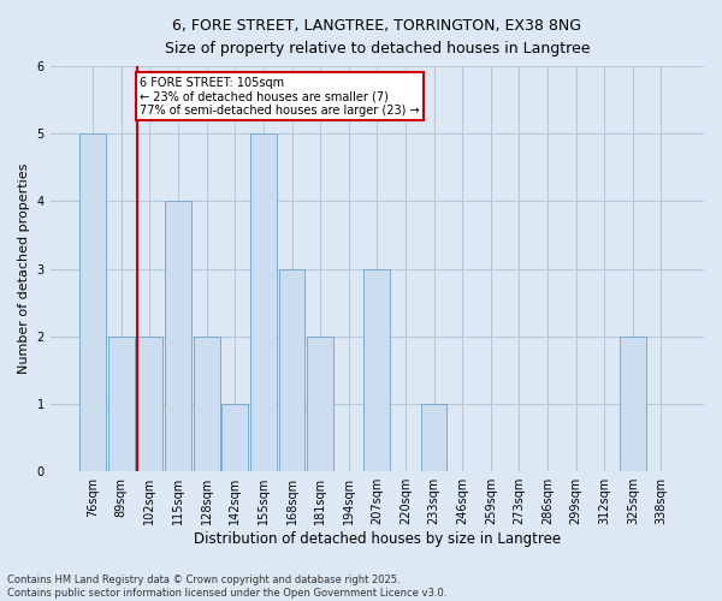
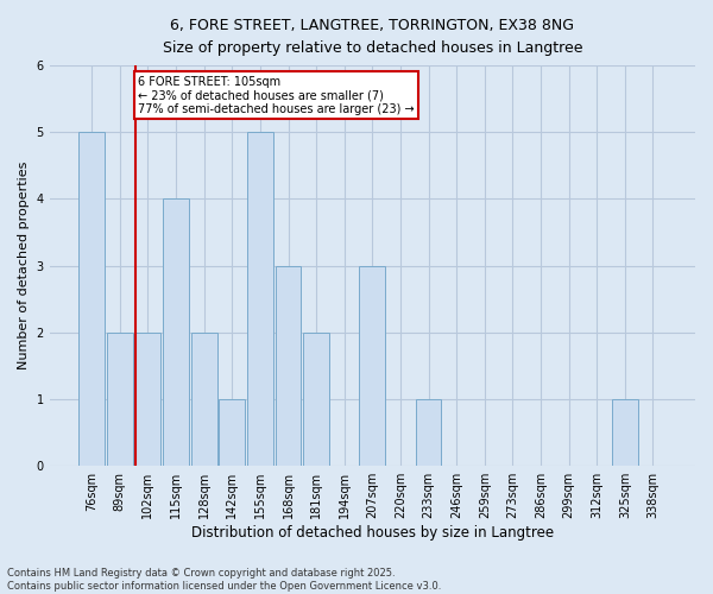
325sqm: 2 -> 1
